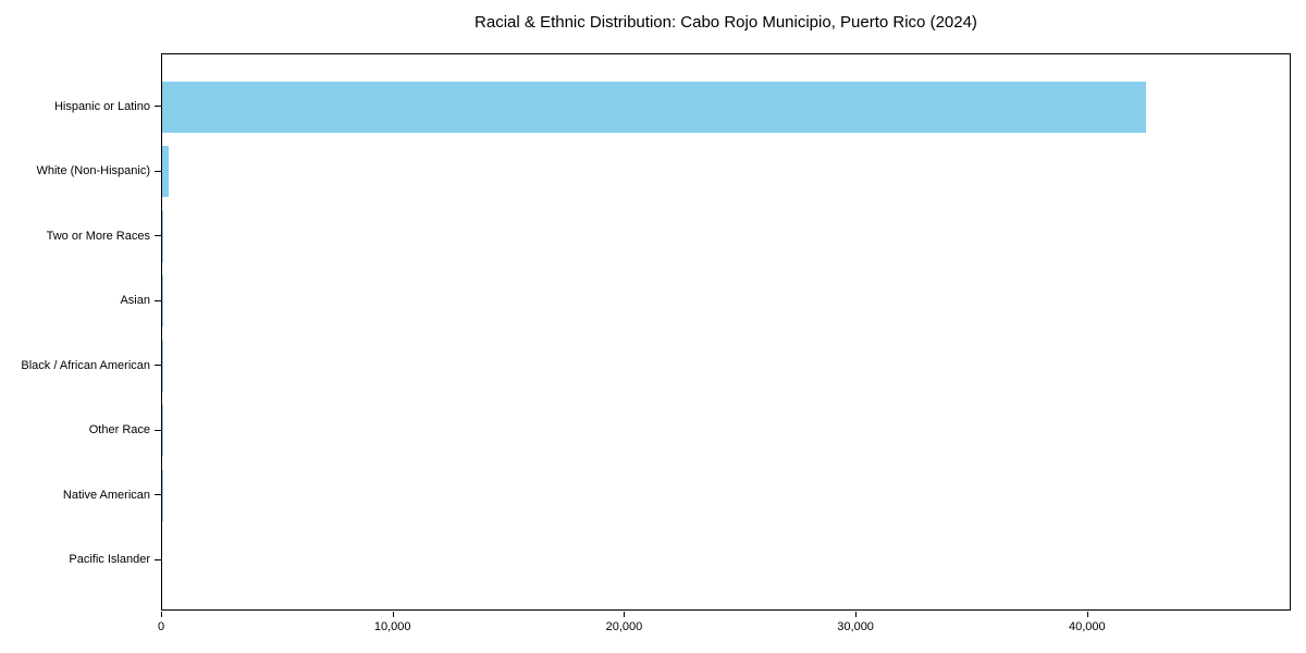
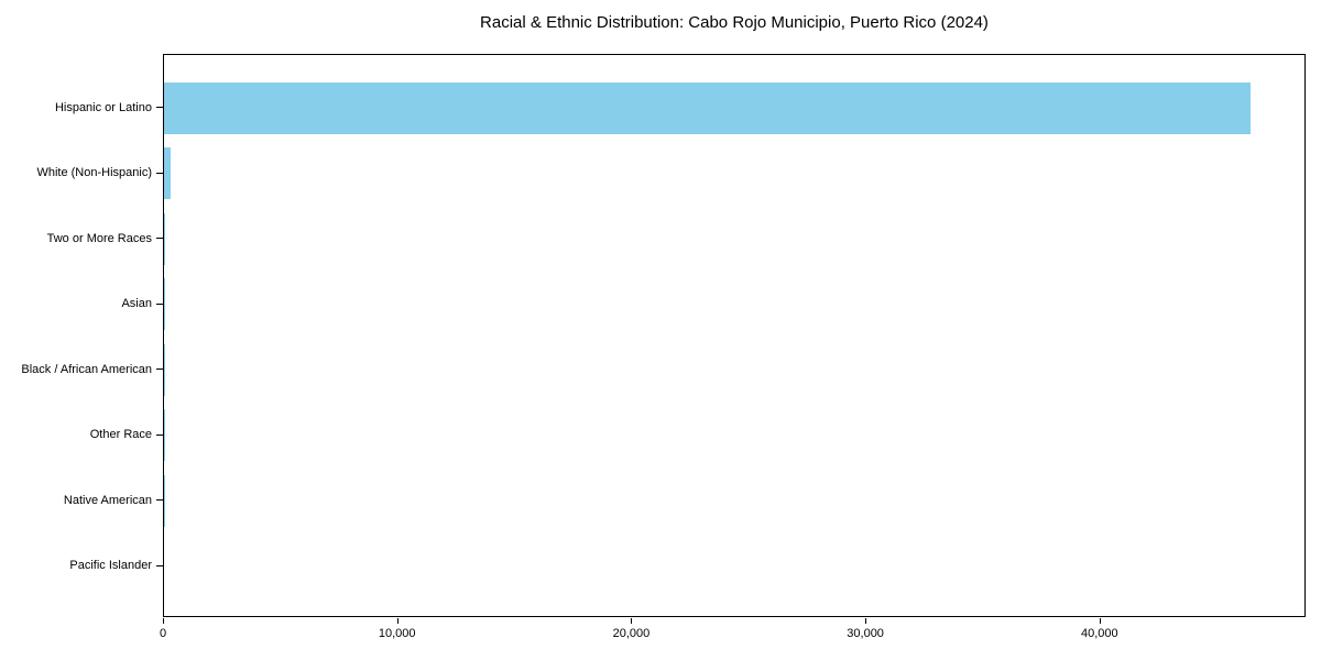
Hispanic or Latino: 42500 -> 46400
